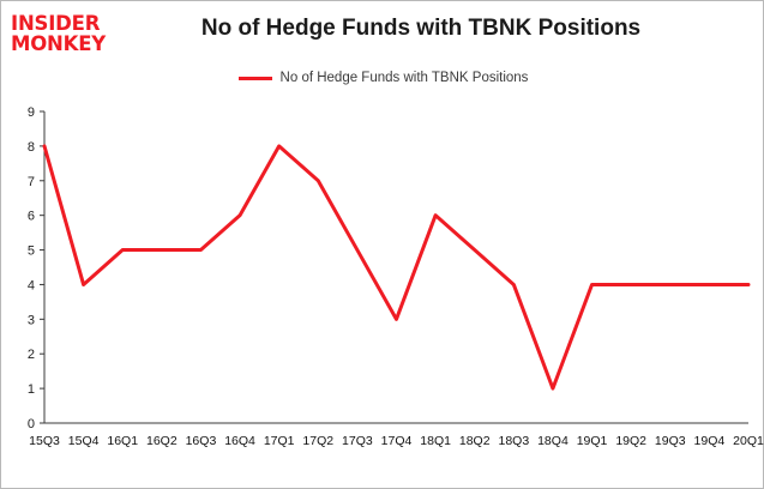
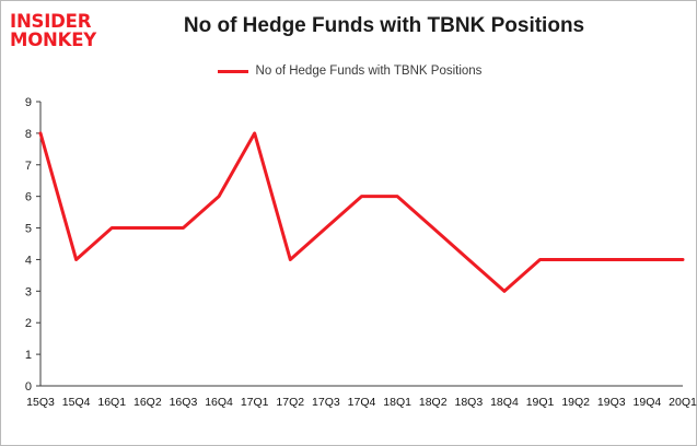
17Q2: 7 -> 4
17Q4: 3 -> 6
18Q4: 1 -> 3
